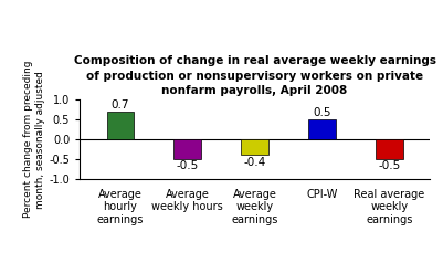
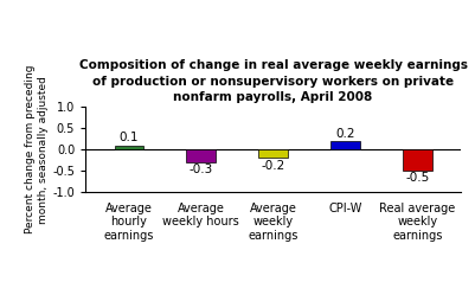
Average hourly earnings: 0.7 -> 0.1
Average weekly hours: -0.5 -> -0.3
Average weekly earnings: -0.4 -> -0.2
CPI-W: 0.5 -> 0.2
